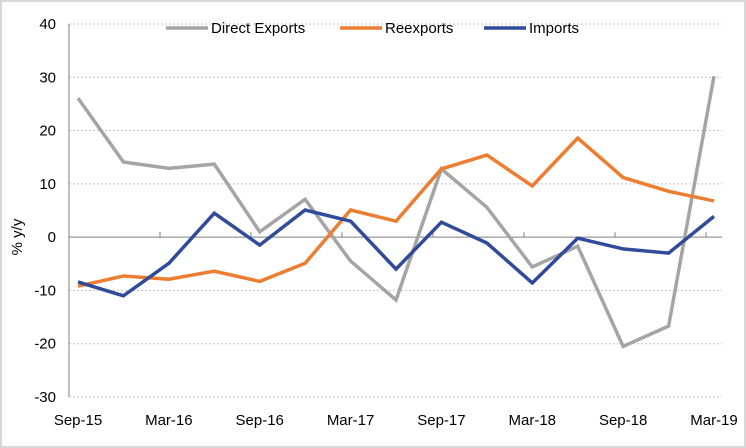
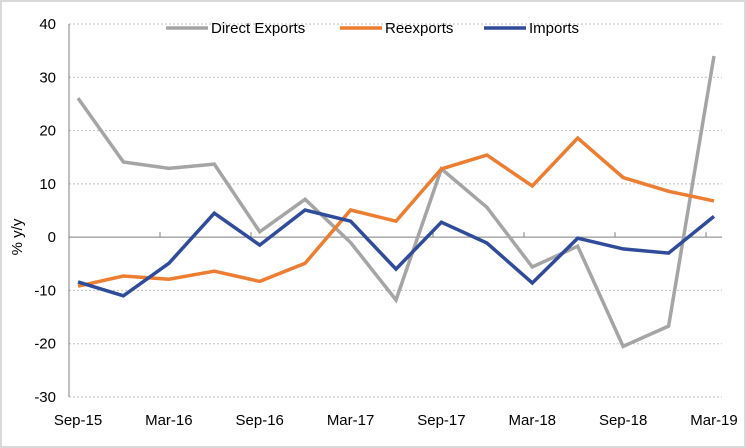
Direct Exports/Mar-17: -4 -> -1
Direct Exports/Mar-19: 30 -> 34
